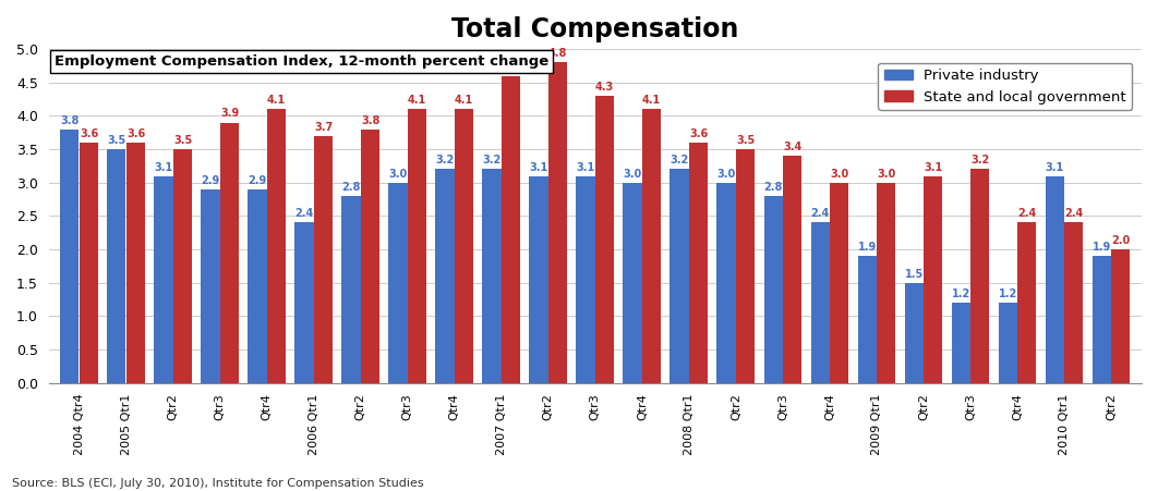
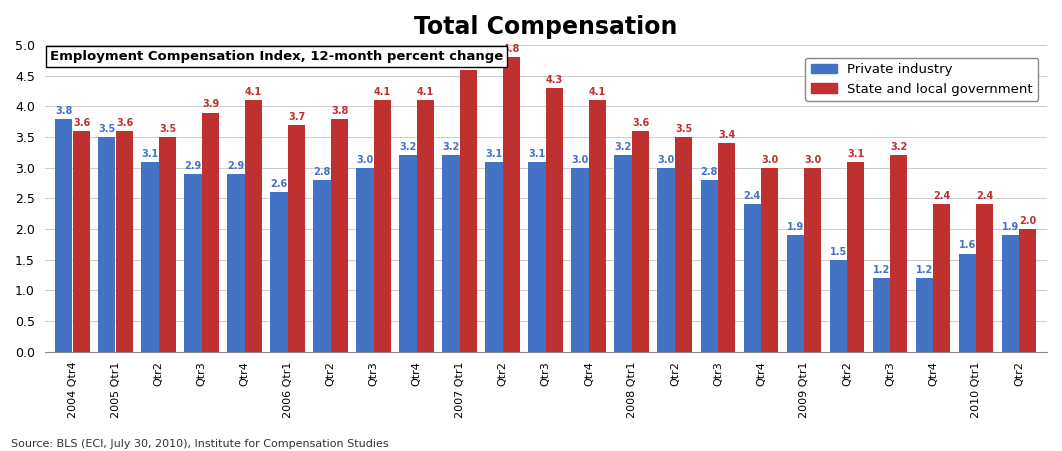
Private industry/2006 Qtr1: 2.4 -> 2.6
Private industry/2010 Qtr1: 3.1 -> 1.6
